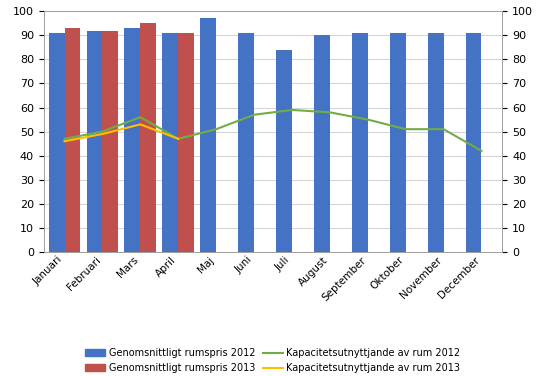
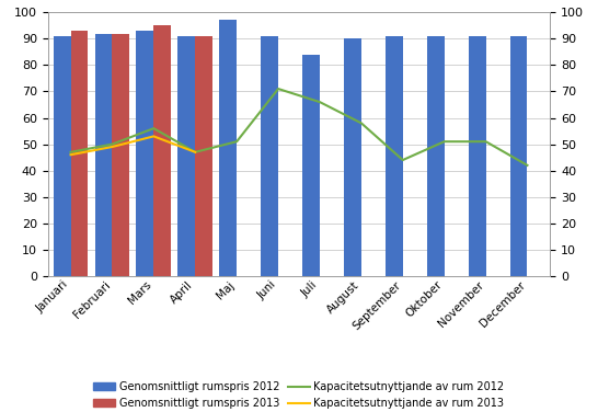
Kapacitetsutnyttjande av rum 2012/Juni: 57 -> 71
Kapacitetsutnyttjande av rum 2012/Juli: 59 -> 66
Kapacitetsutnyttjande av rum 2012/September: 55 -> 44
